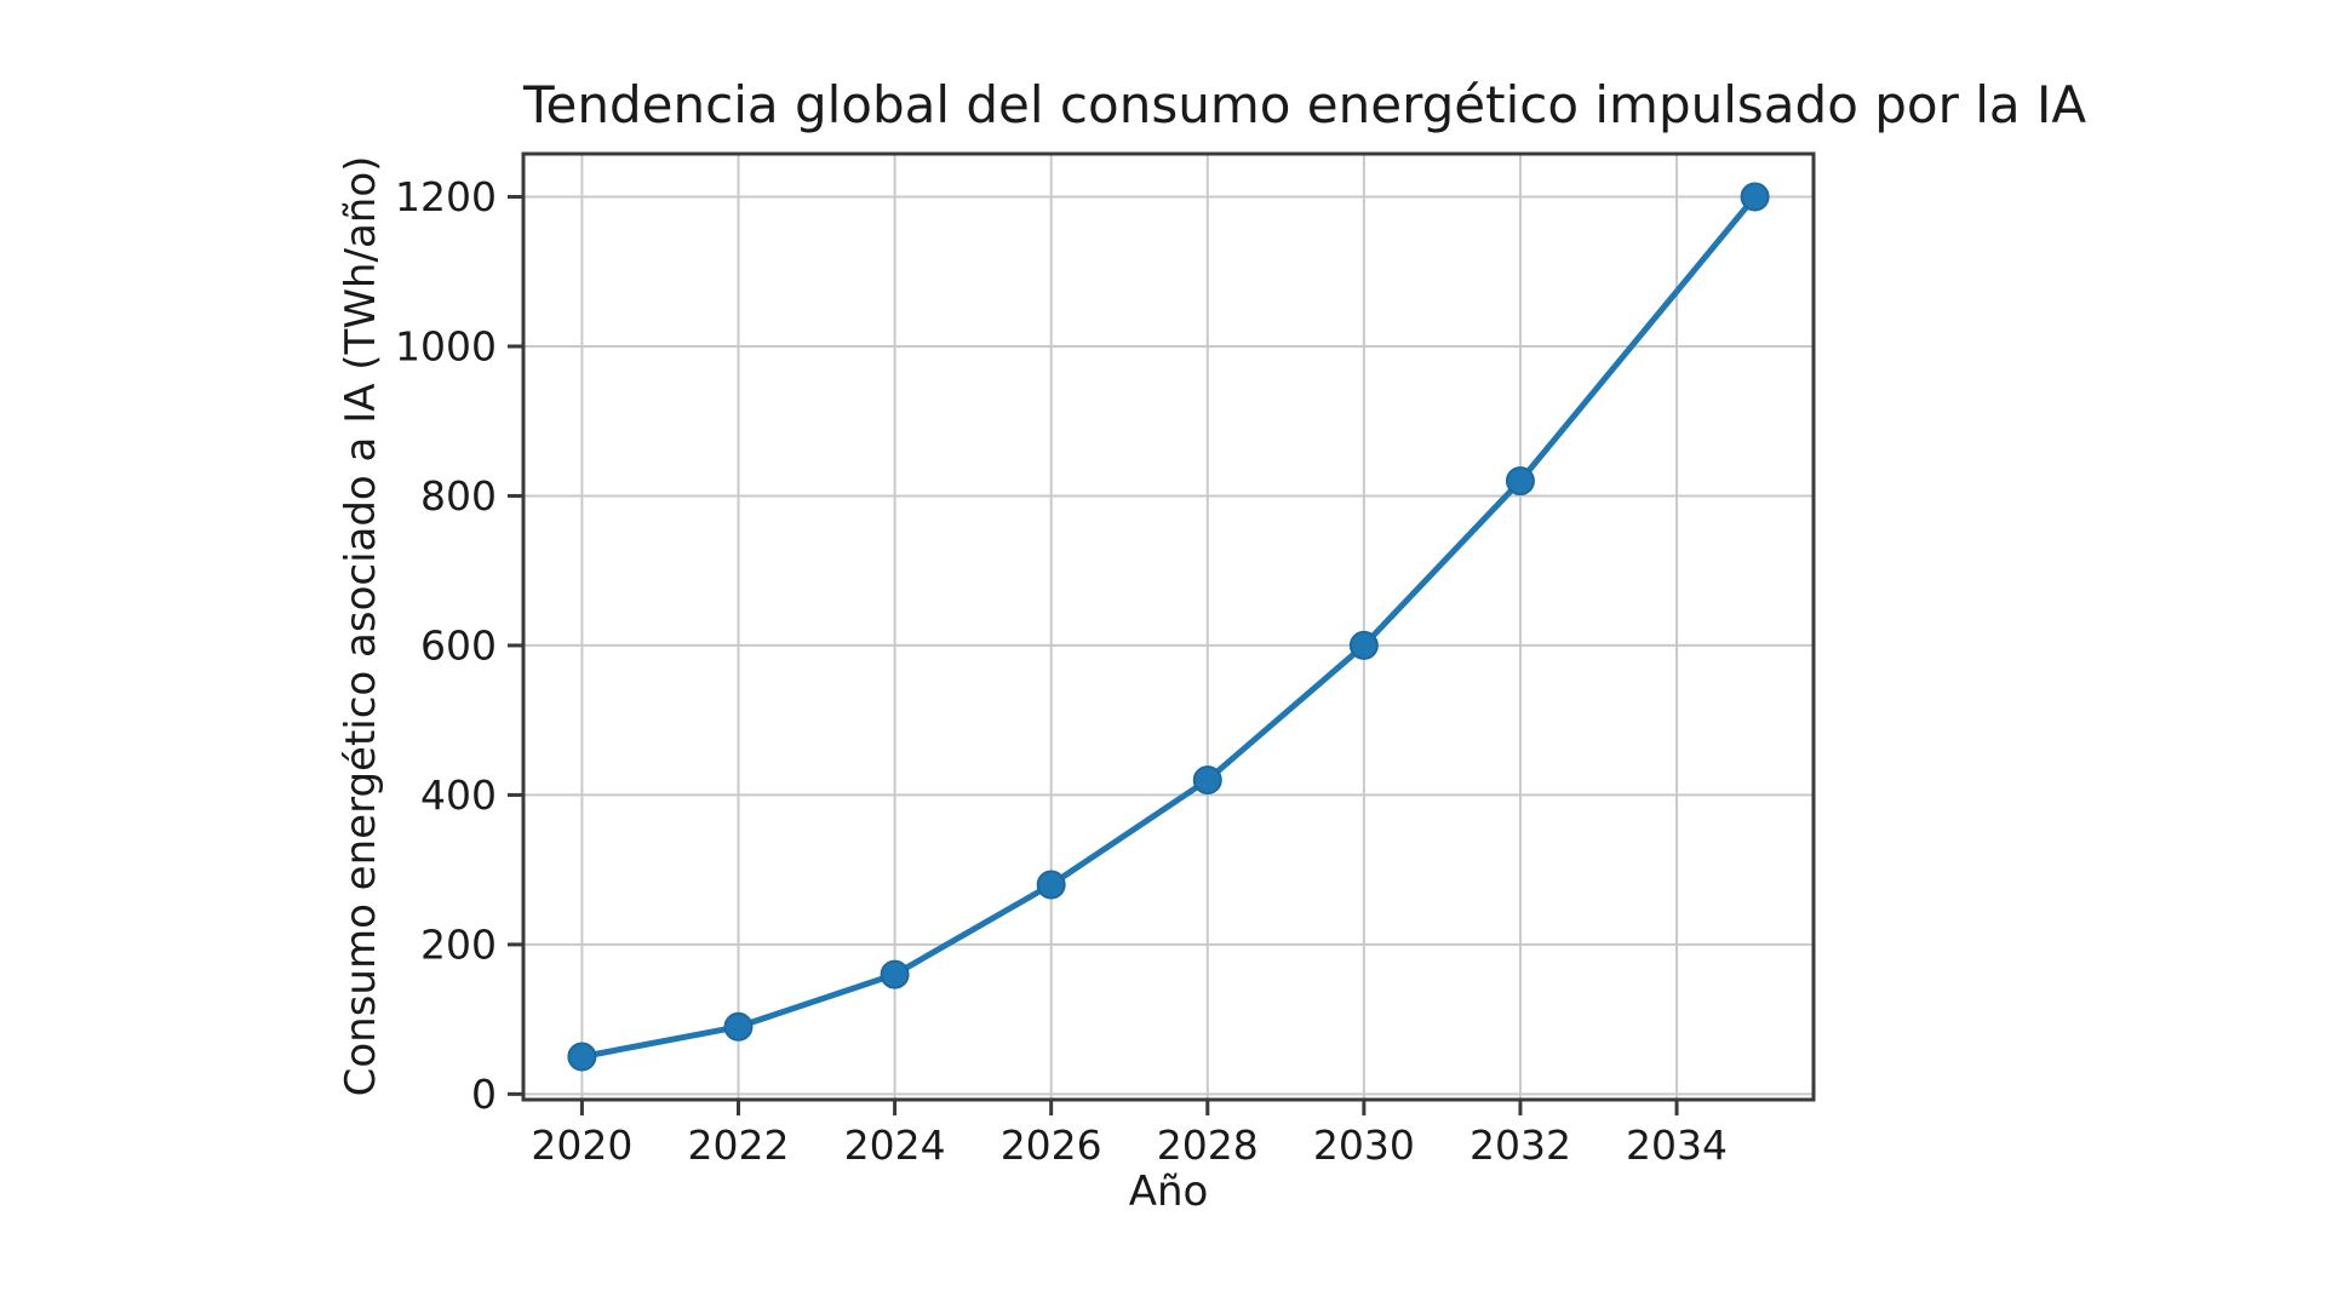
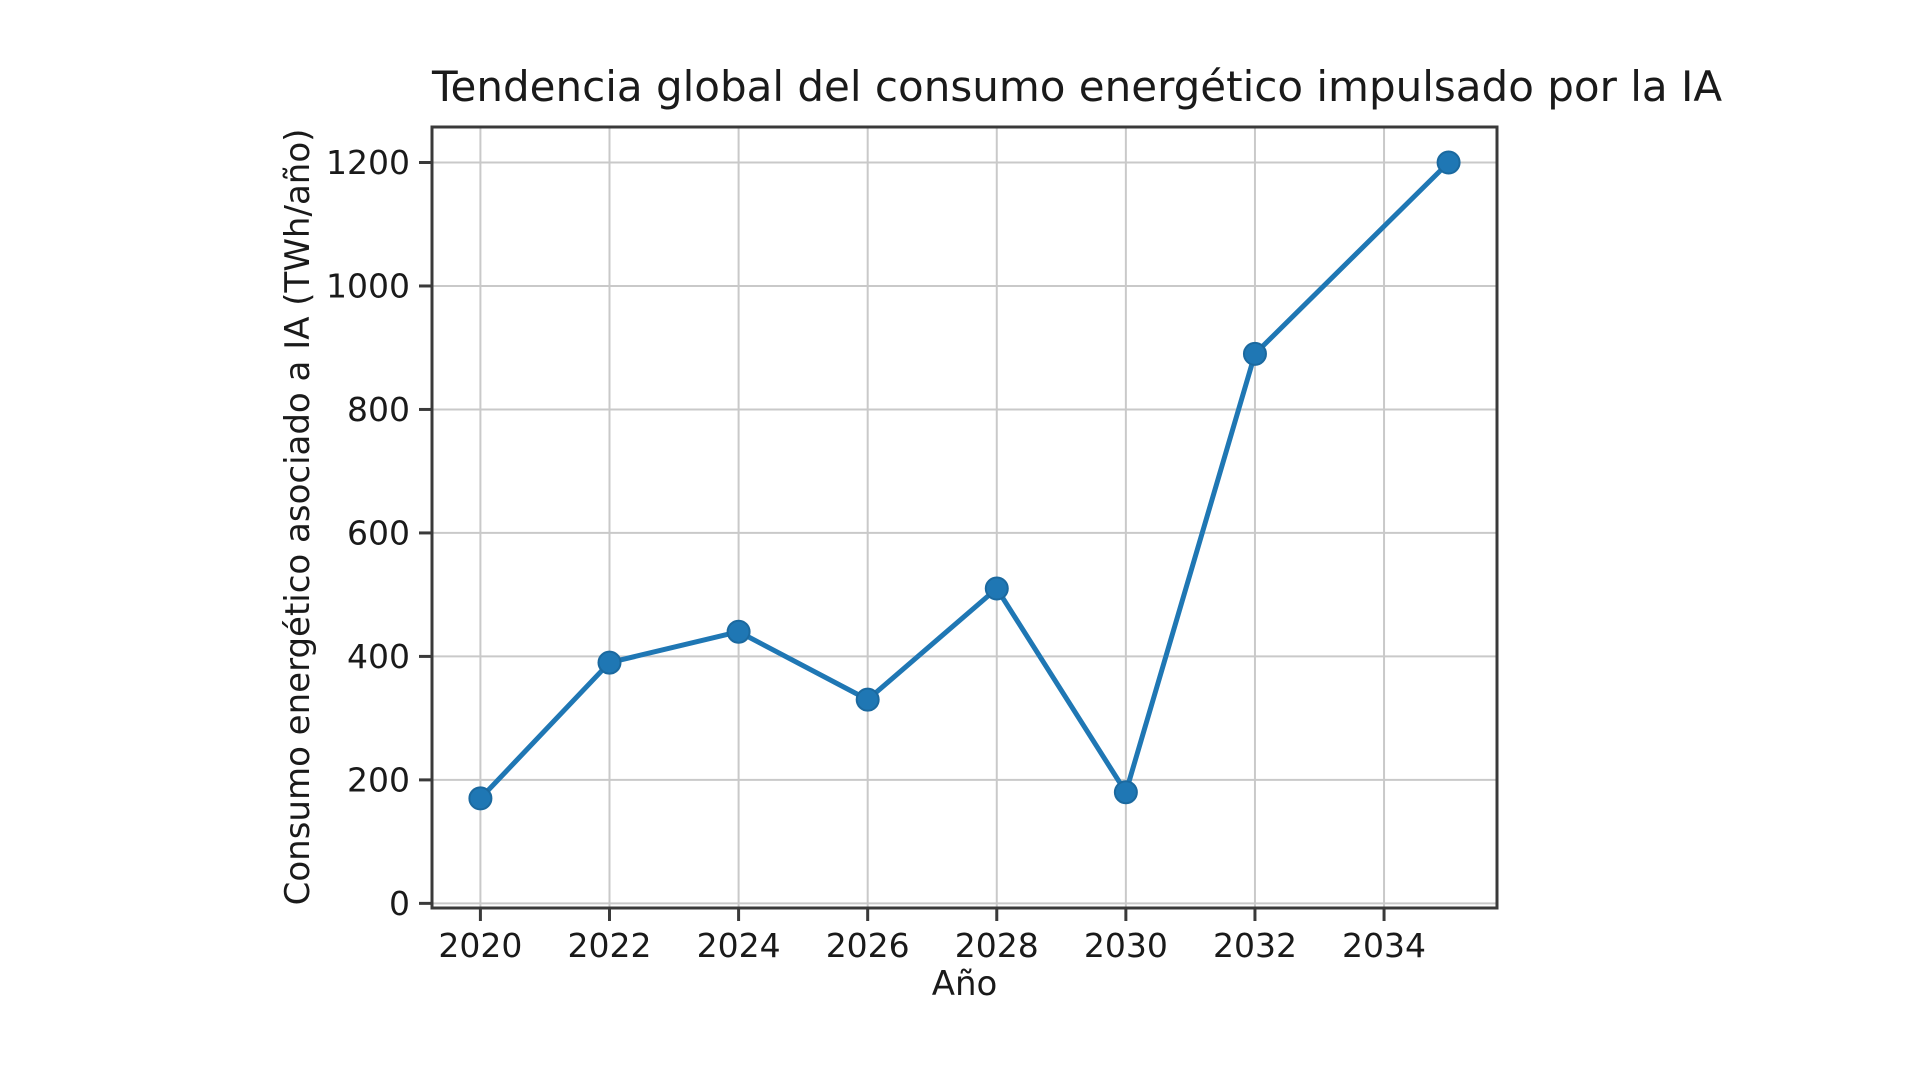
2020: 50 -> 170
2022: 90 -> 390
2024: 160 -> 440
2026: 280 -> 330
2028: 420 -> 510
2030: 600 -> 180
2032: 820 -> 890
